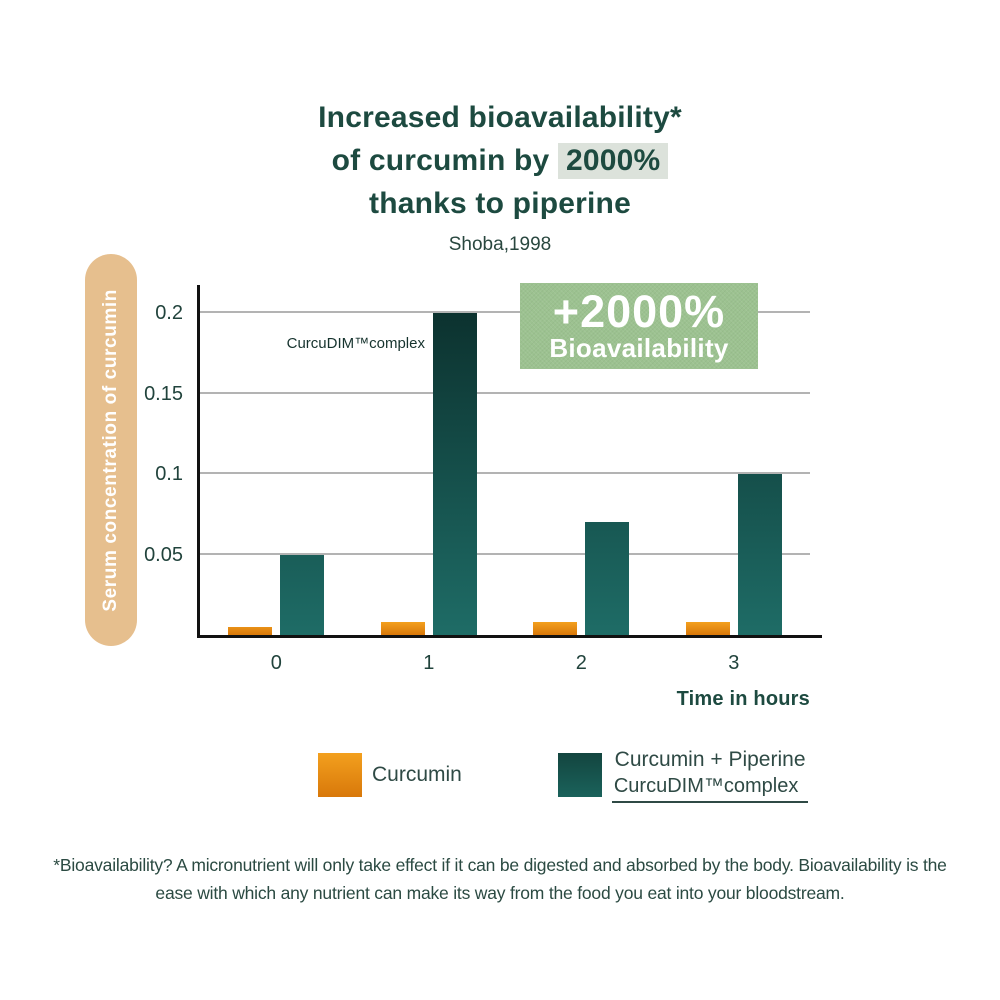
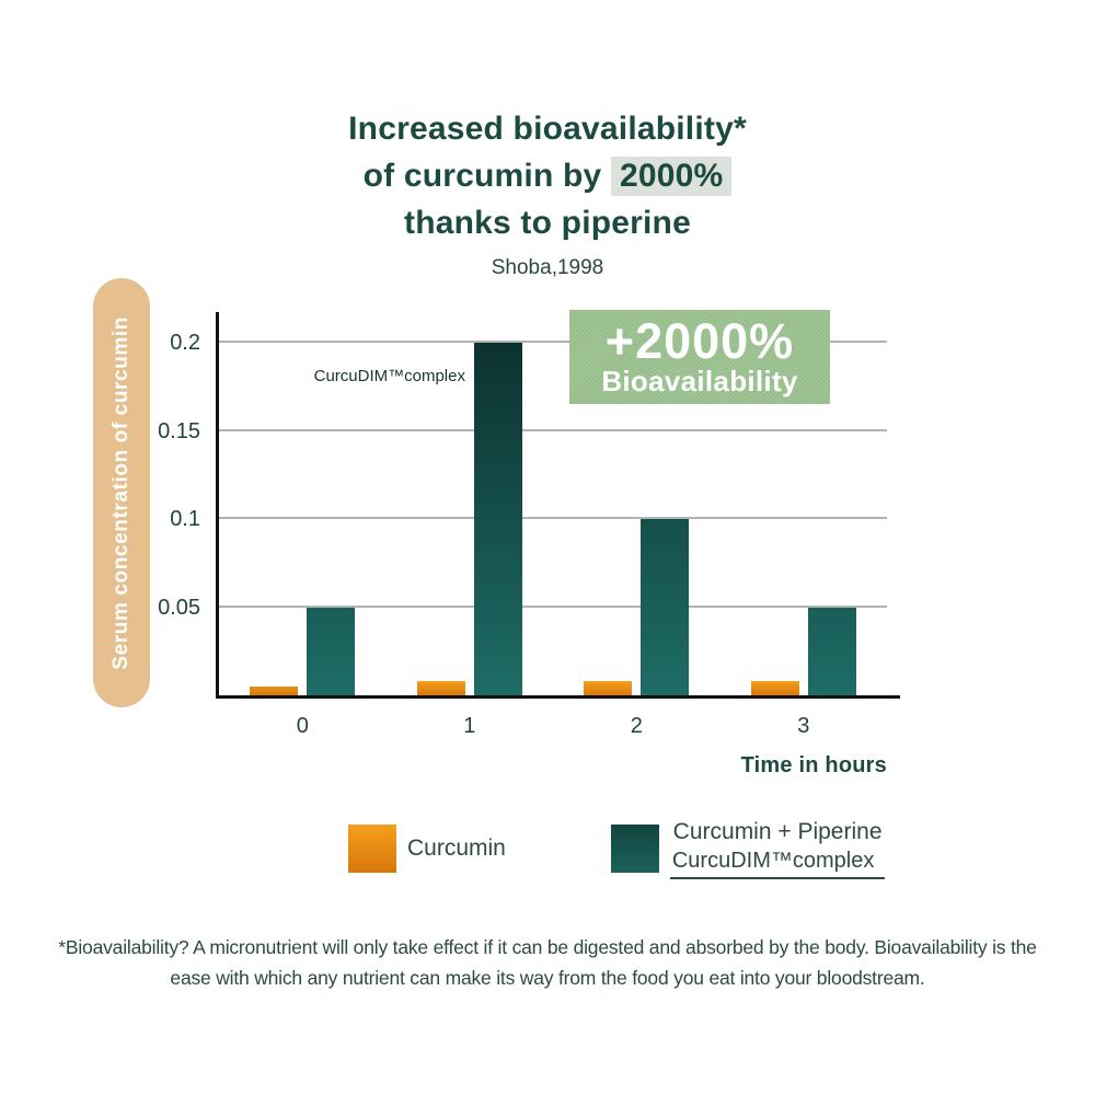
Curcumin + Piperine/2: 0.07 -> 0.10
Curcumin + Piperine/3: 0.10 -> 0.05
